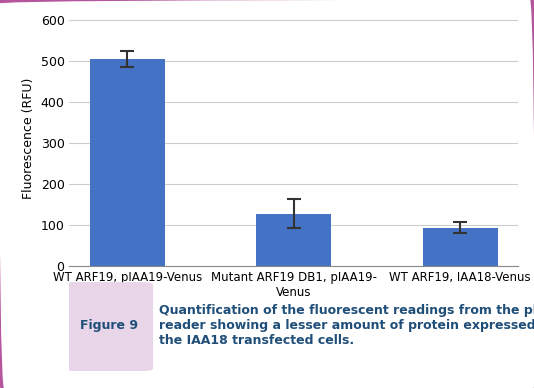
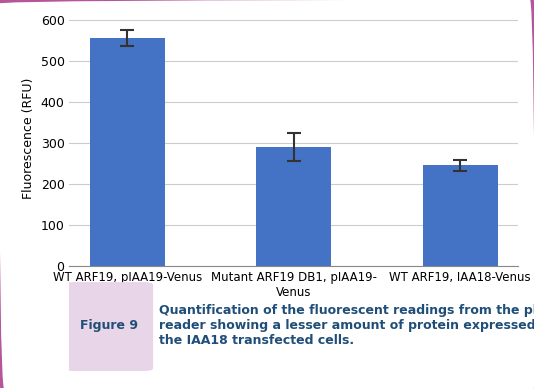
WT ARF19, pIAA19-Venus: 505 -> 555
Mutant ARF19 DB1, pIAA19- Venus: 127 -> 290
WT ARF19, IAA18-Venus: 93 -> 245
